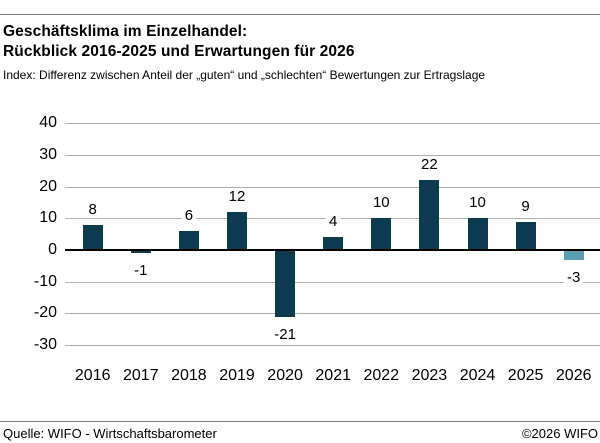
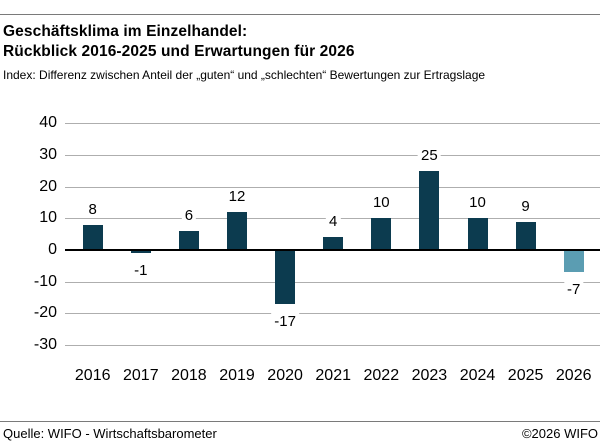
2020: -21 -> -17
2023: 22 -> 25
2026: -3 -> -7
